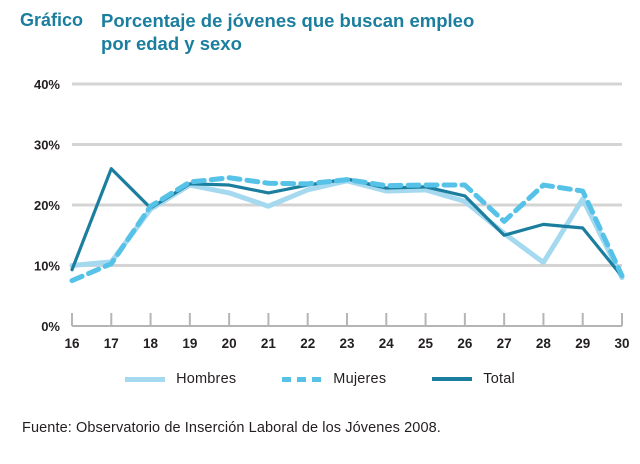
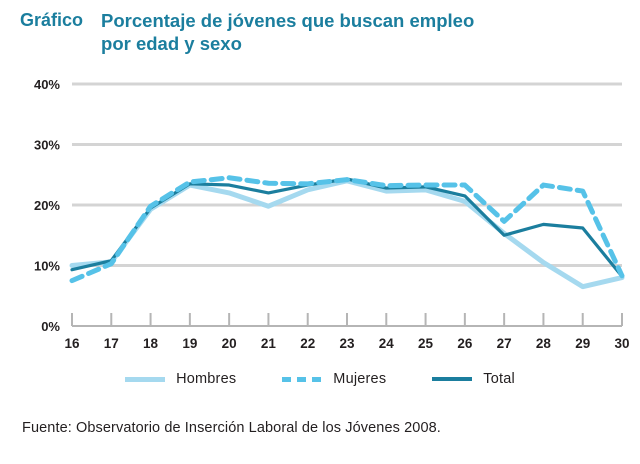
Total/17: 26% -> 11%
Hombres/29: 21% -> 6%
